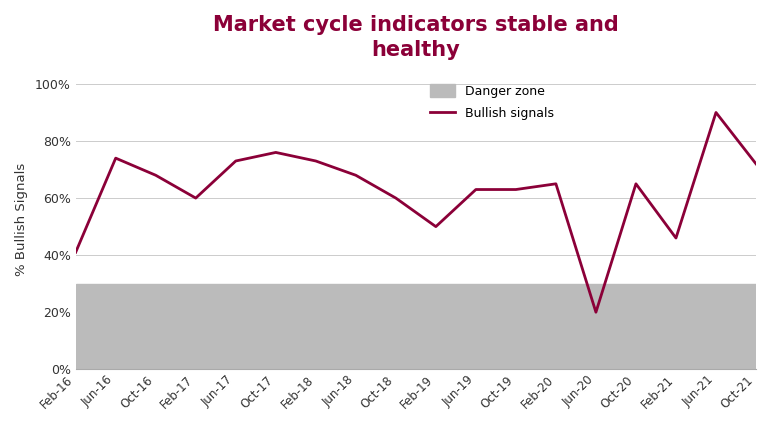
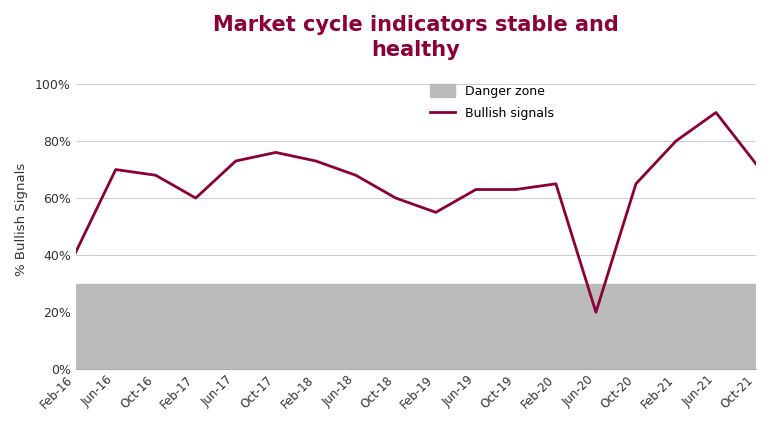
Jun-16: 74% -> 70%
Feb-19: 50% -> 55%
Feb-21: 46% -> 80%
